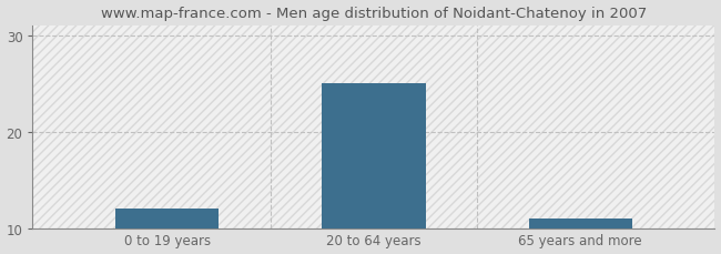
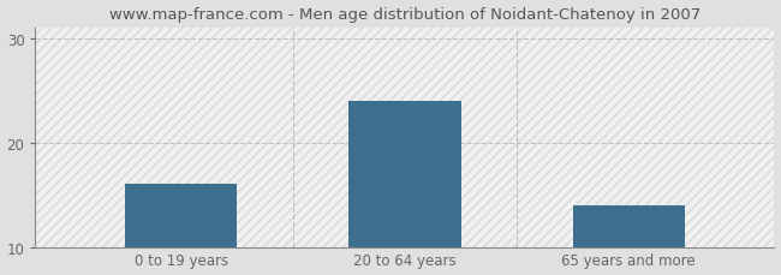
0 to 19 years: 12 -> 16
20 to 64 years: 25 -> 24
65 years and more: 11 -> 14
